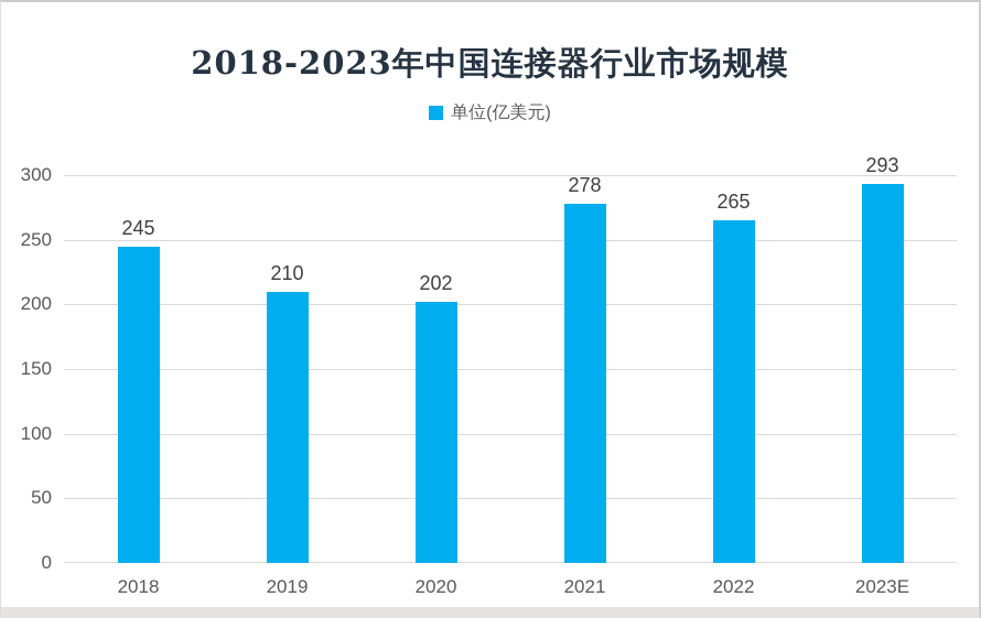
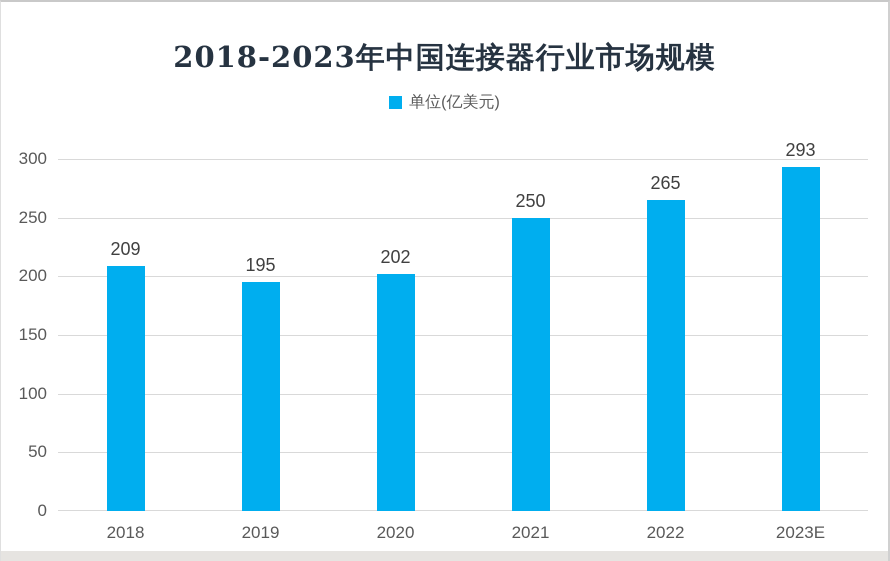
2018: 245 -> 209
2019: 210 -> 195
2021: 278 -> 250
